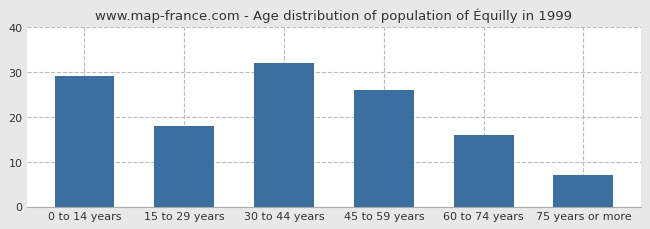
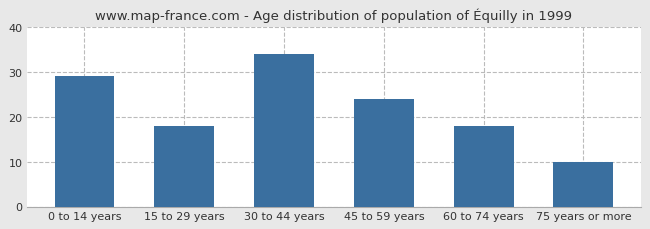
30 to 44 years: 32 -> 34
45 to 59 years: 26 -> 24
60 to 74 years: 16 -> 18
75 years or more: 7 -> 10
